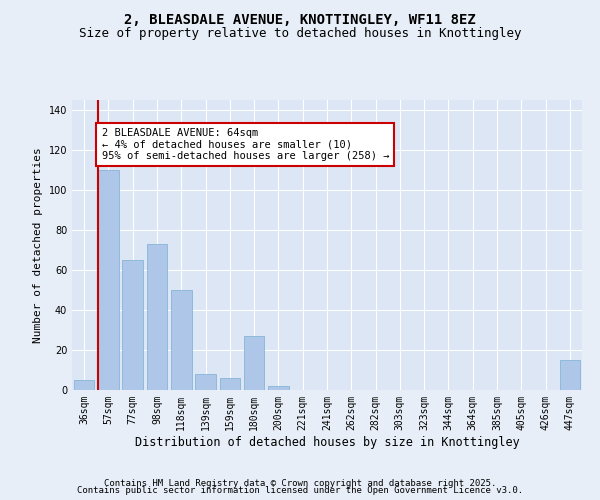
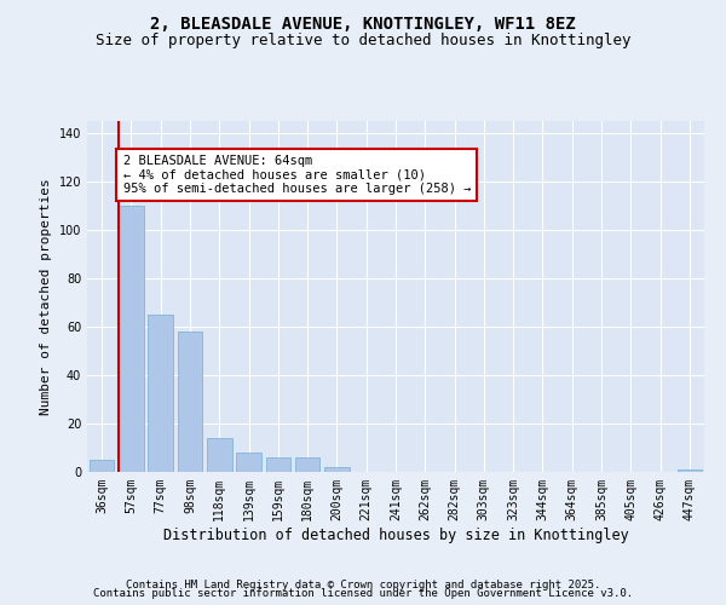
98sqm: 73 -> 58
118sqm: 50 -> 14
180sqm: 27 -> 6
447sqm: 15 -> 1
